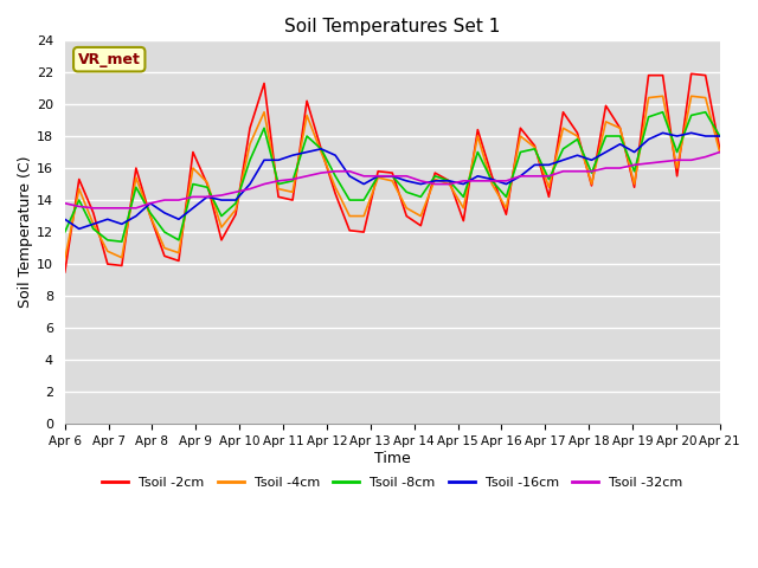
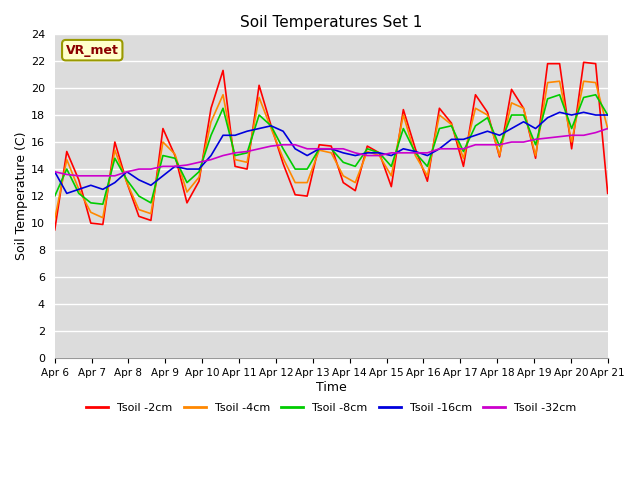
Tsoil -16cm/Apr 6: 12.8 -> 13.8
Tsoil -2cm/Apr 21: 17.2 -> 12.2
